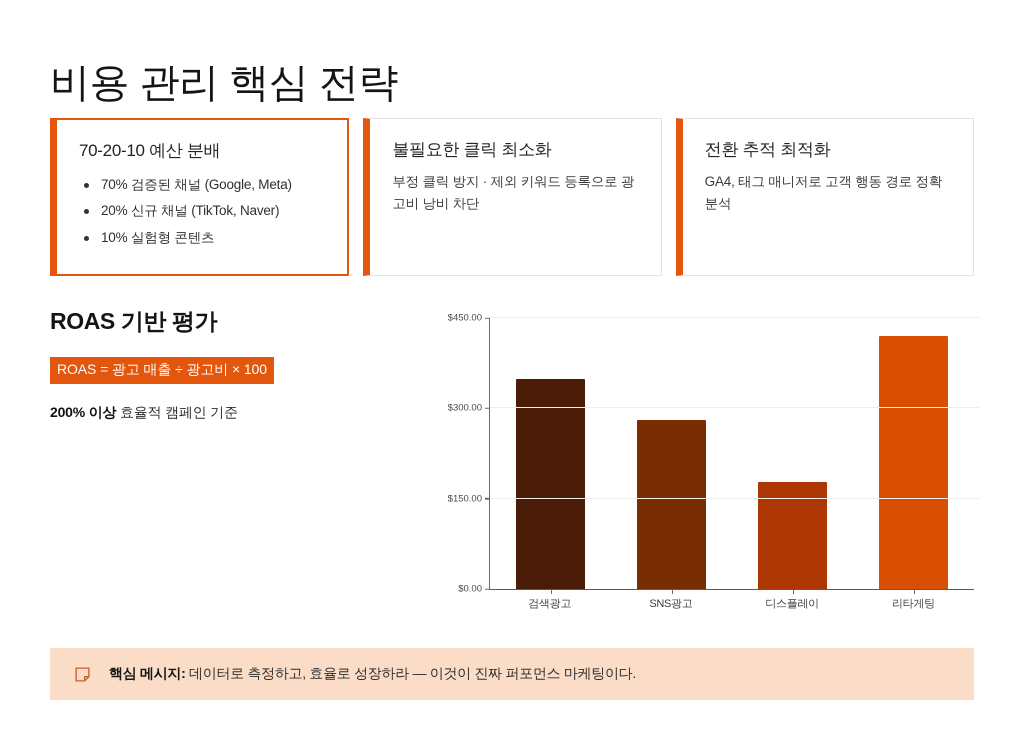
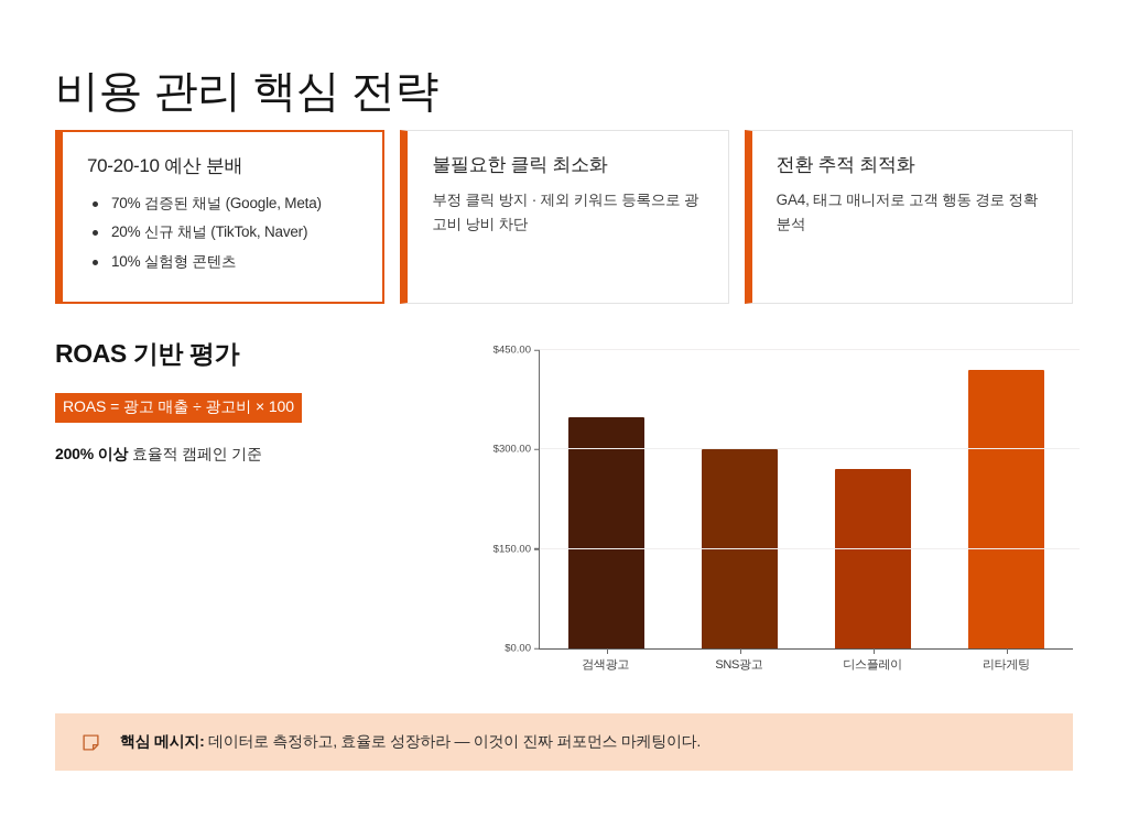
SNS광고: $280 -> $300
디스플레이: $180 -> $270
